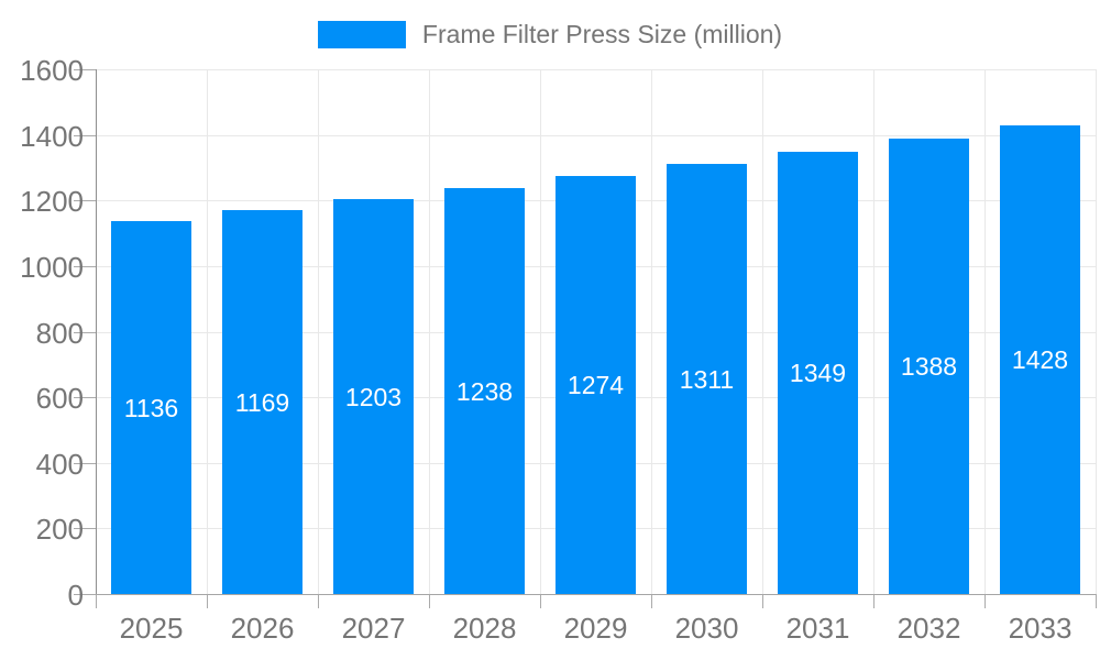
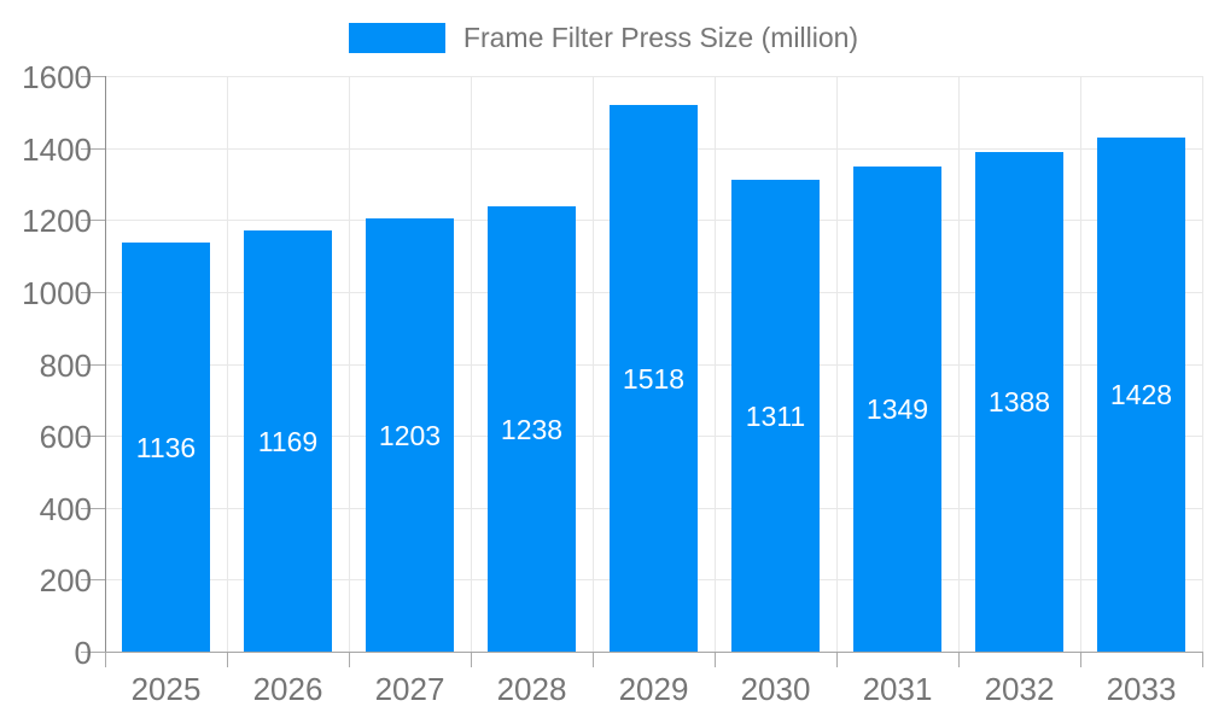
2029: 1274 -> 1518
